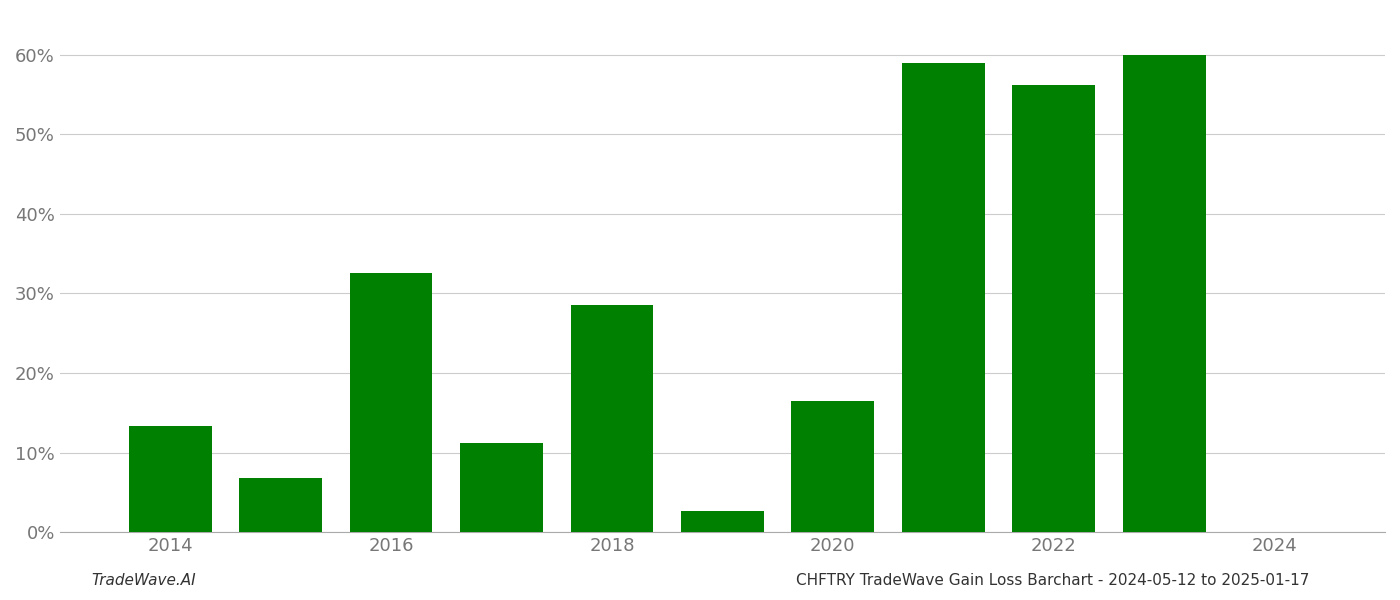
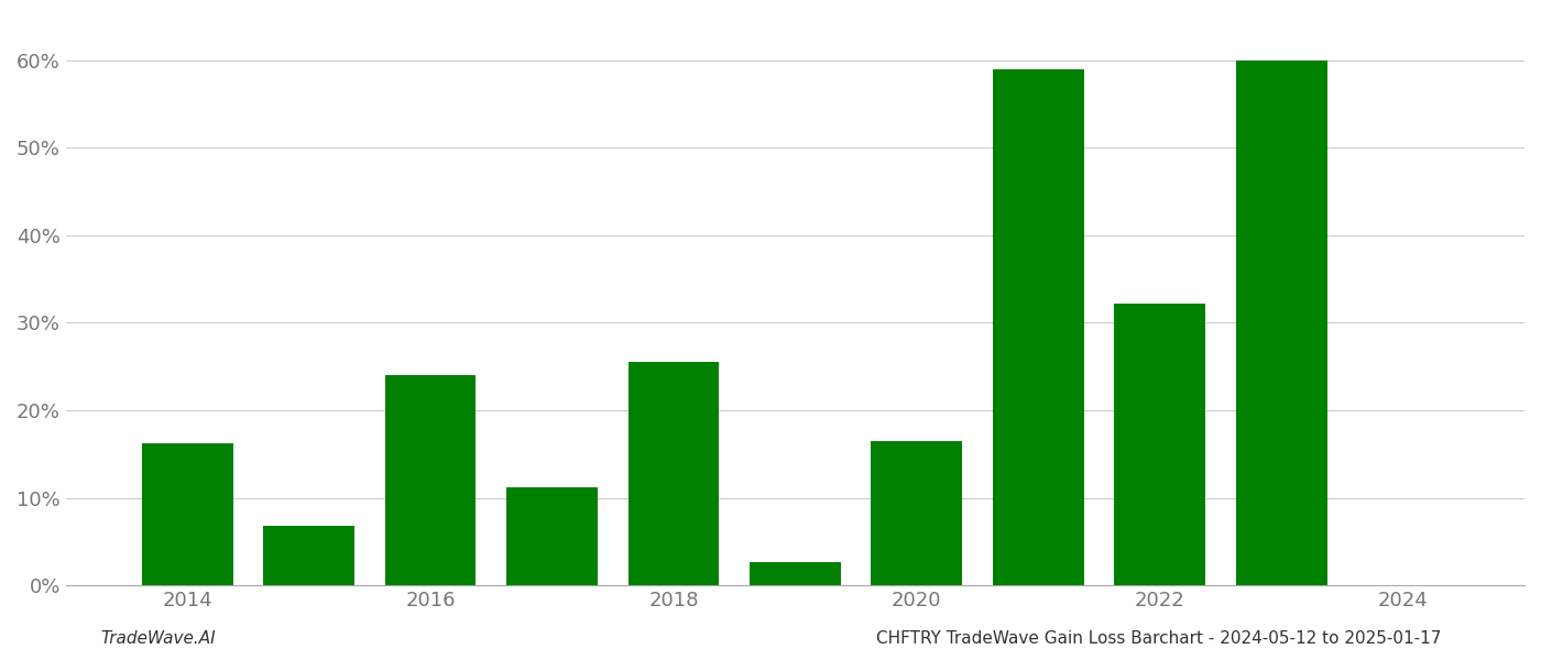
2014: 13.4% -> 16.2%
2016: 32.6% -> 24.0%
2018: 28.6% -> 25.5%
2022: 56.2% -> 32.2%
